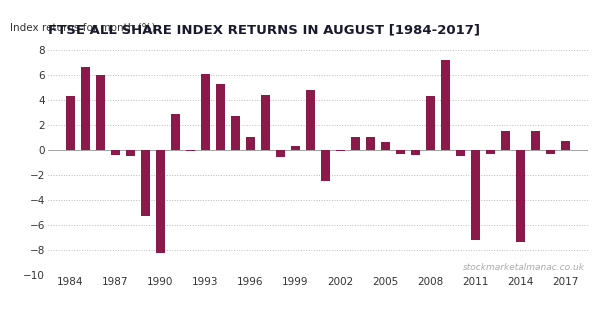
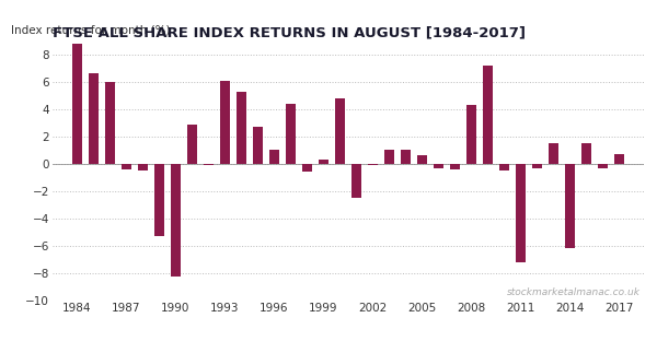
1984: 4.3 -> 8.8
2014: -7.4 -> -6.2
